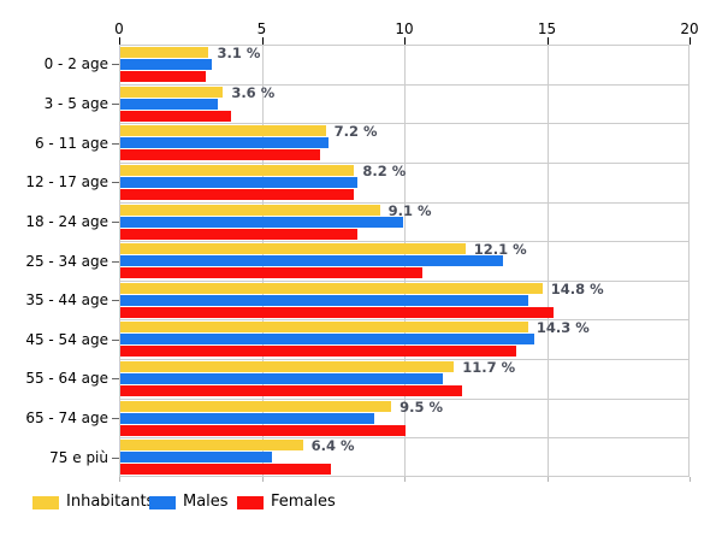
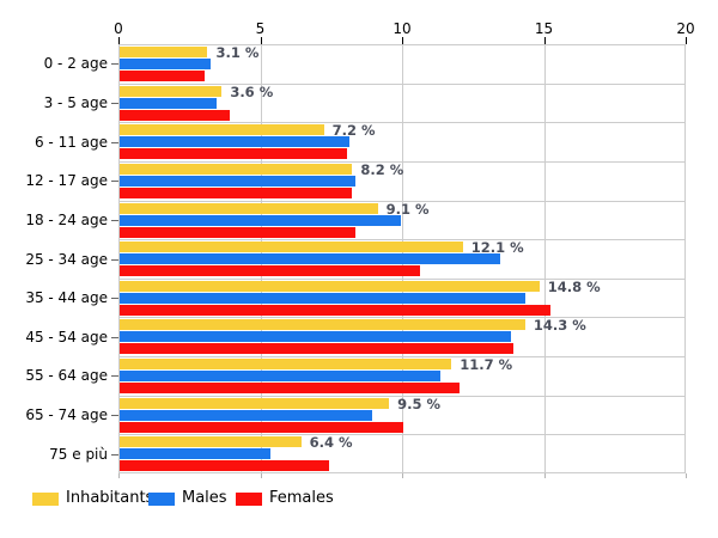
Males/6 - 11 age: 7.3 -> 8.1
Females/6 - 11 age: 7.0 -> 8.0
Males/45 - 54 age: 14.5 -> 13.8
